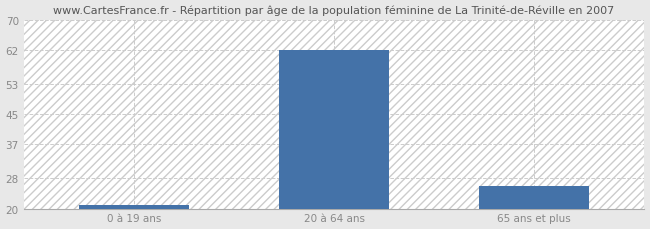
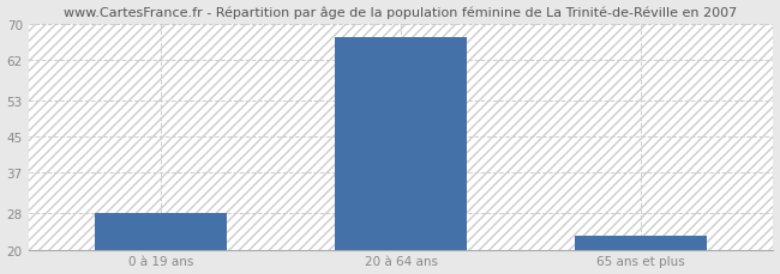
0 à 19 ans: 21 -> 28
20 à 64 ans: 62 -> 67
65 ans et plus: 26 -> 23
